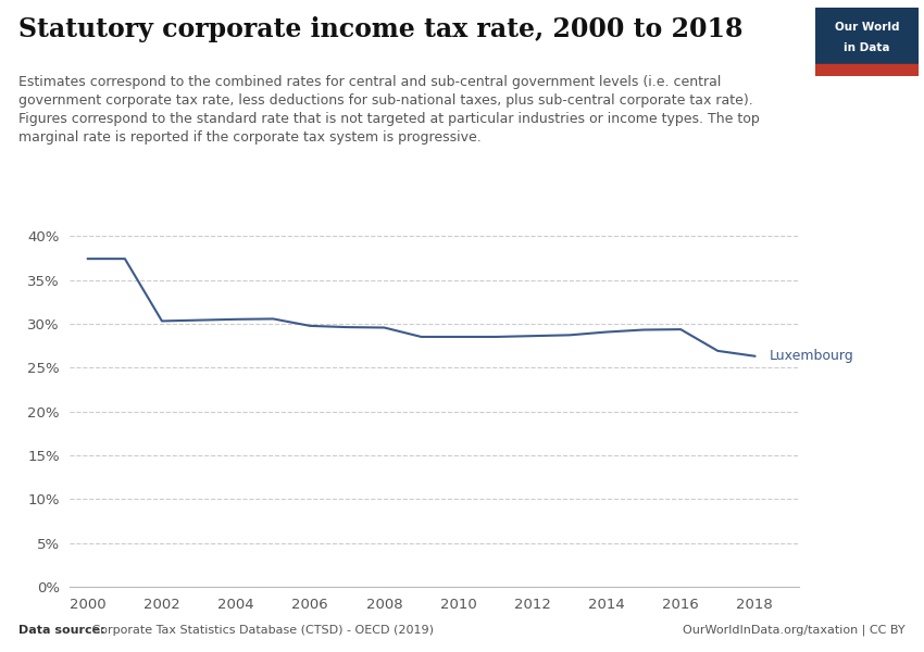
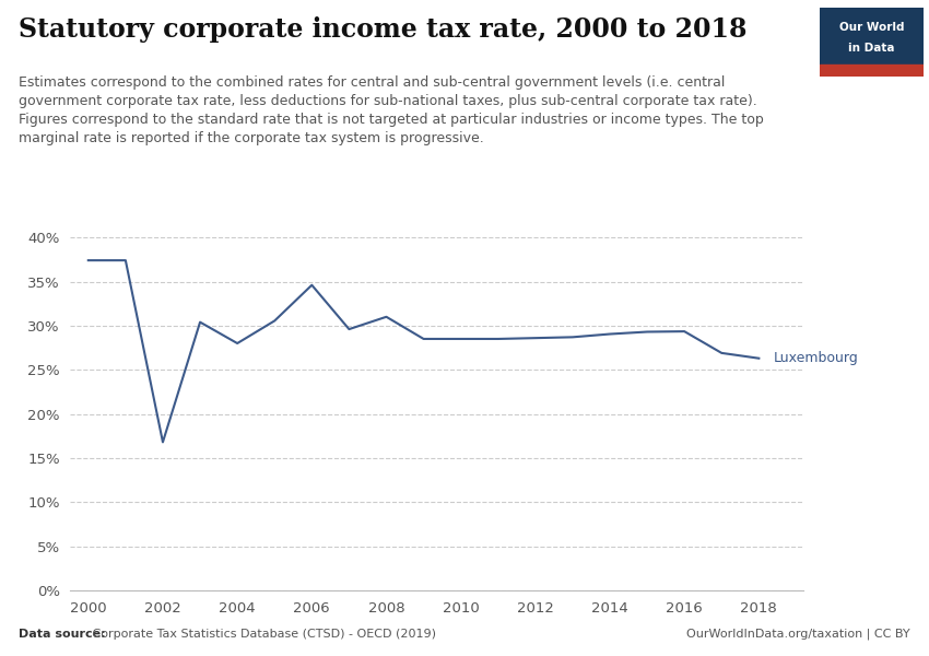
2002: 30.3% -> 16.8%
2004: 30.5% -> 28.0%
2006: 29.7% -> 34.6%
2008: 29.5% -> 31.0%
